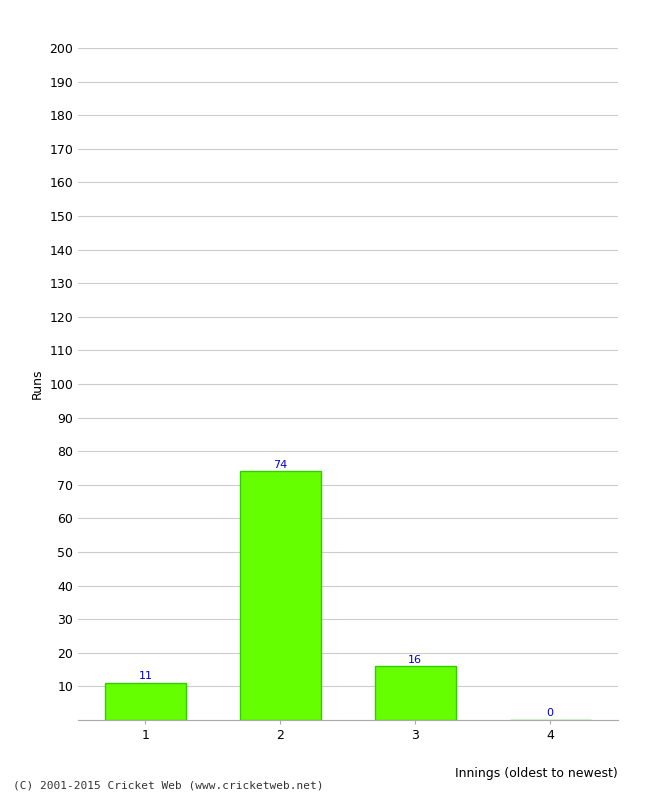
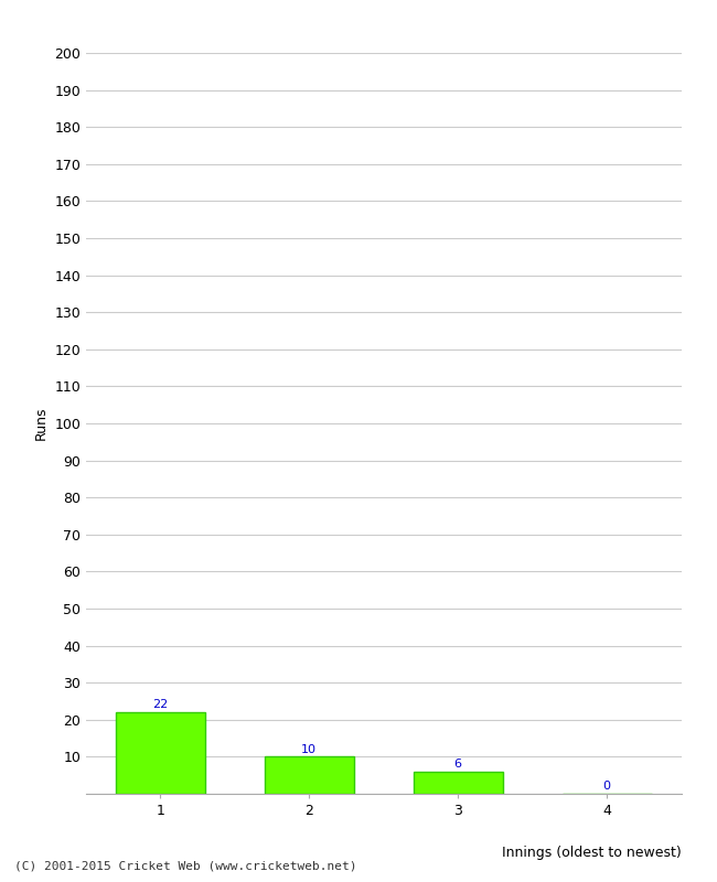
1: 11 -> 22
2: 74 -> 10
3: 16 -> 6
